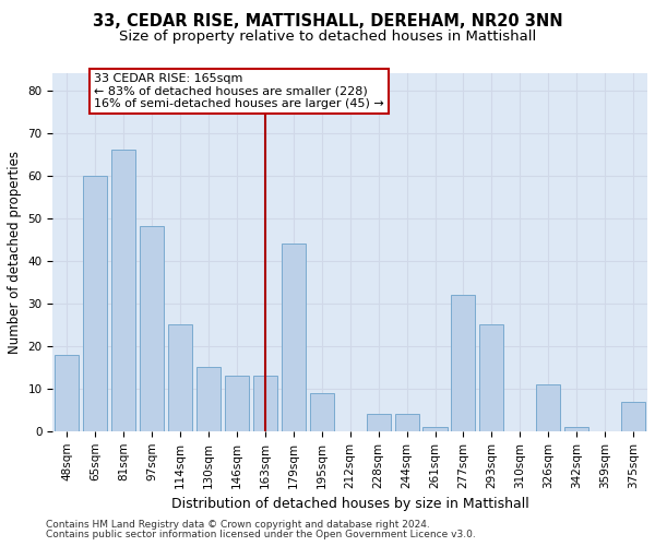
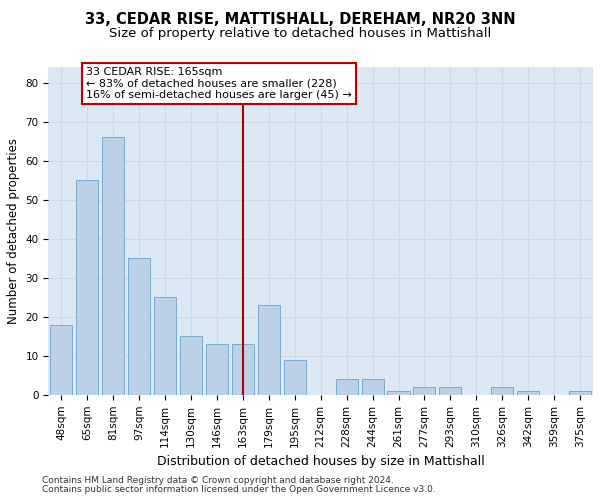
65sqm: 60 -> 55
97sqm: 48 -> 35
179sqm: 44 -> 23
277sqm: 32 -> 2
293sqm: 25 -> 2
326sqm: 11 -> 2
375sqm: 7 -> 1
